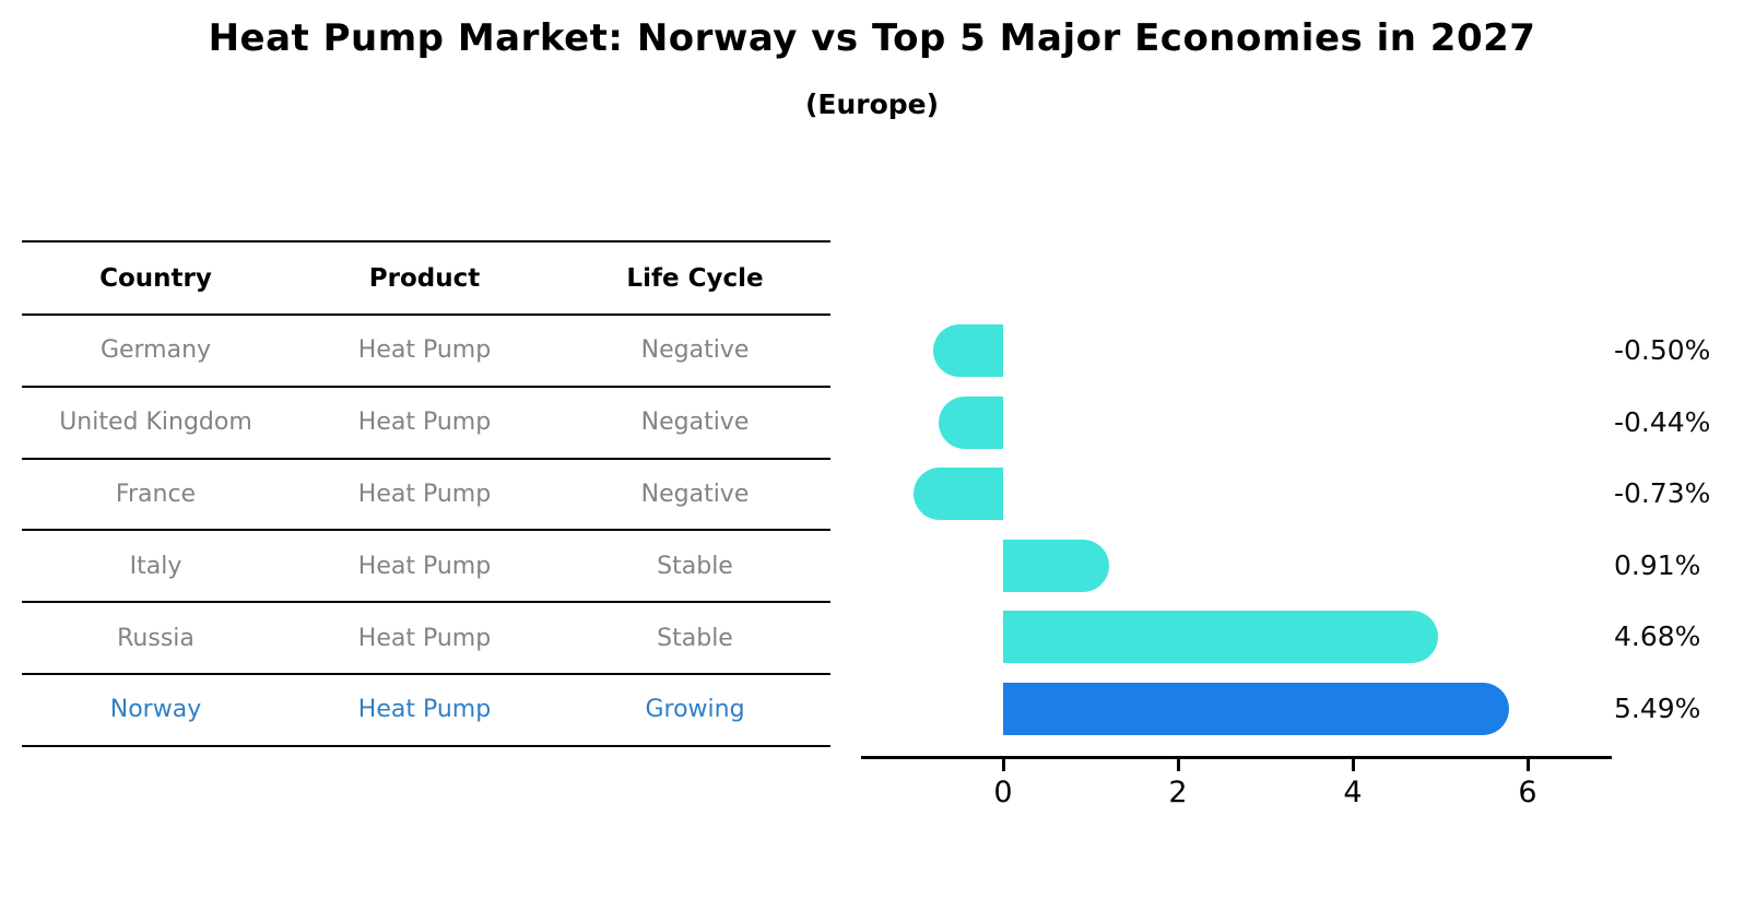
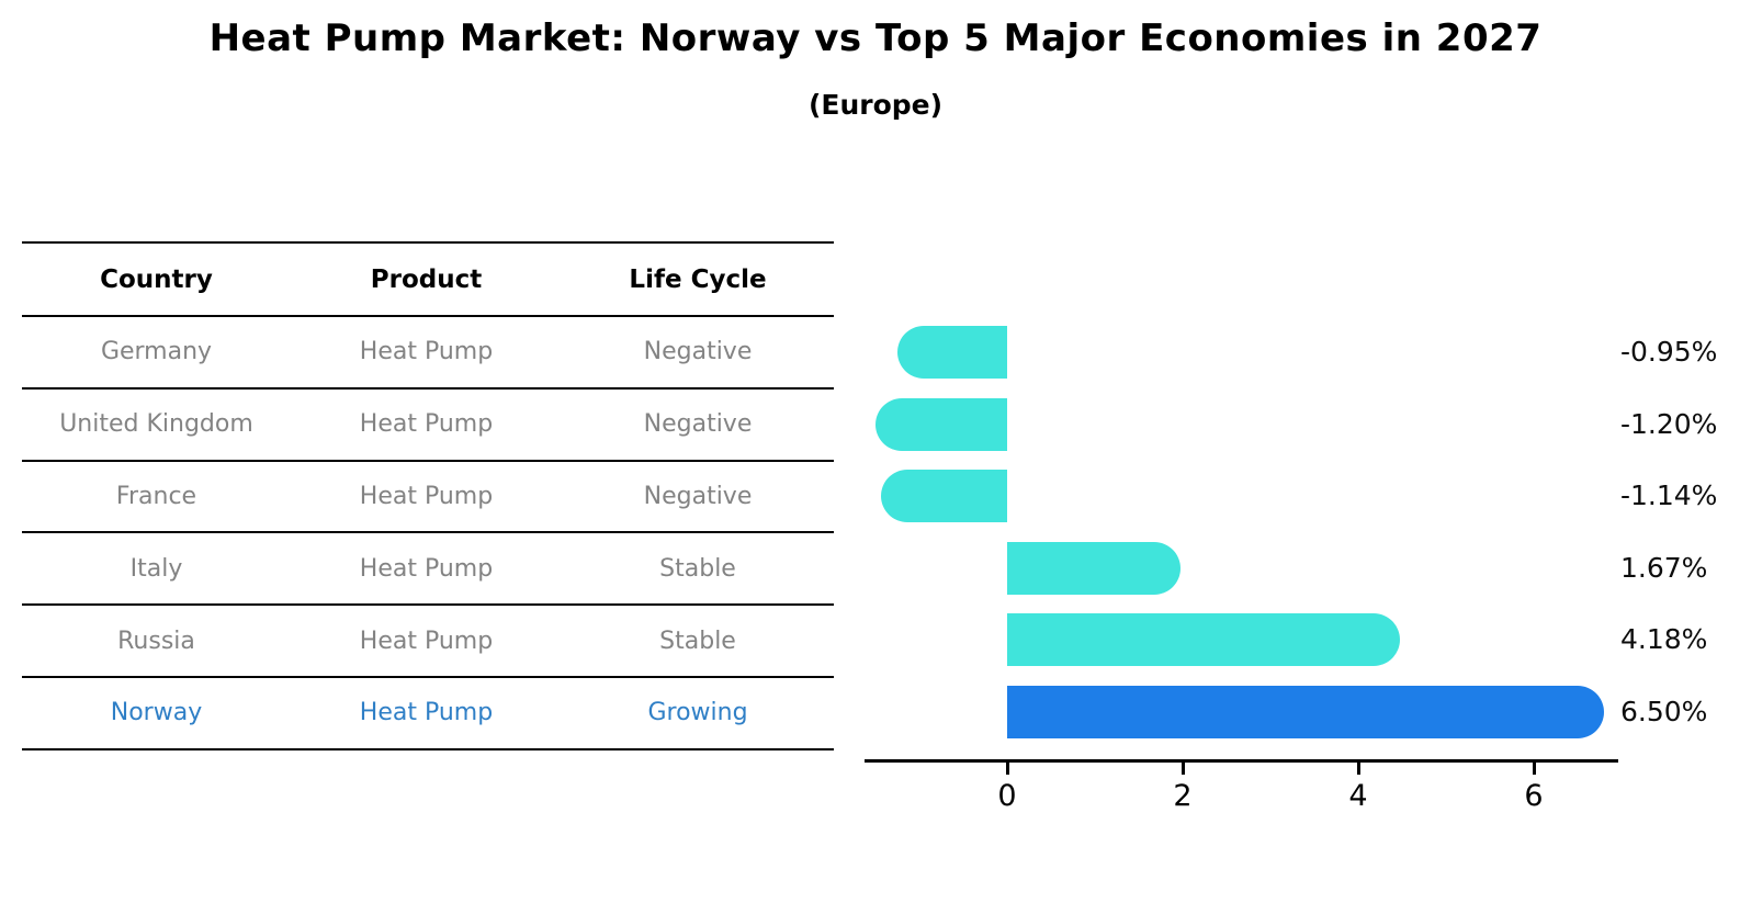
Germany: -0.50% -> -0.95%
United Kingdom: -0.44% -> -1.20%
France: -0.73% -> -1.14%
Italy: 0.91% -> 1.67%
Russia: 4.68% -> 4.18%
Norway: 5.49% -> 6.50%
